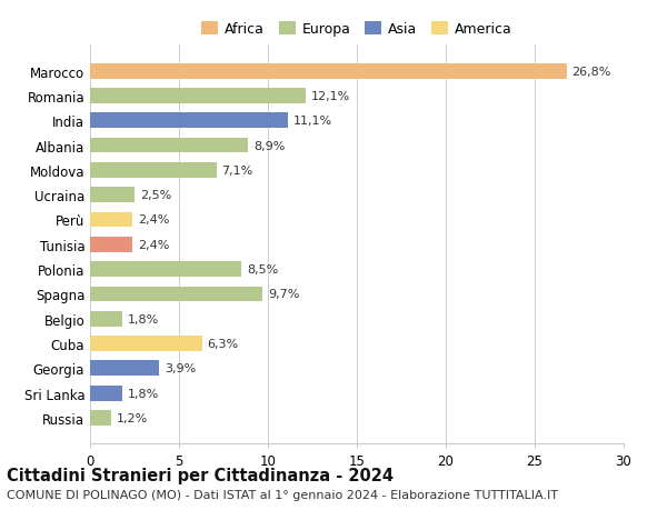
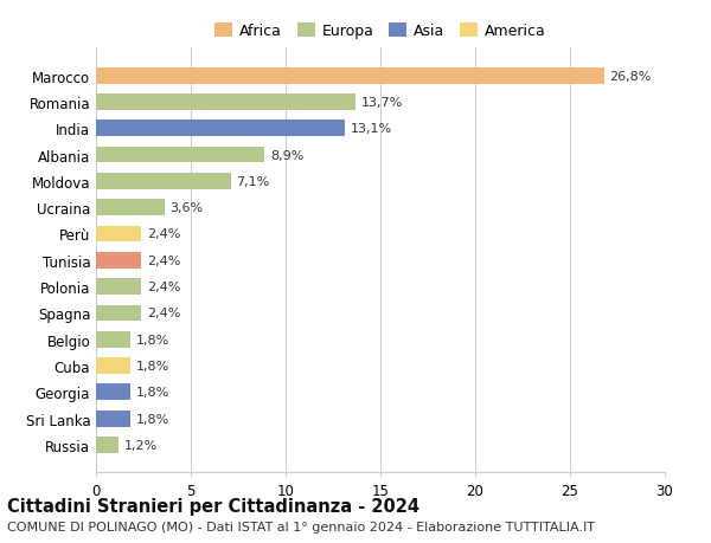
Romania: 12,1% -> 13,7%
India: 11,1% -> 13,1%
Ucraina: 2,5% -> 3,6%
Polonia: 8,5% -> 2,4%
Spagna: 9,7% -> 2,4%
Cuba: 6,3% -> 1,8%
Georgia: 3,9% -> 1,8%
